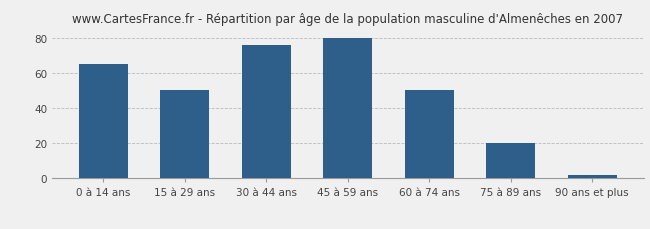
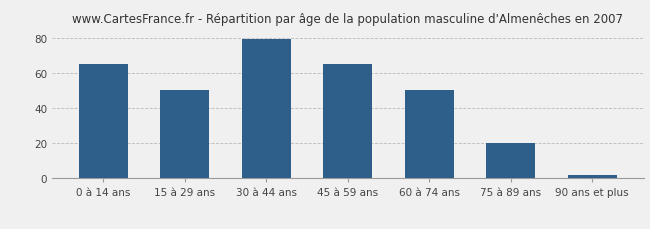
30 à 44 ans: 76 -> 79
45 à 59 ans: 80 -> 65
